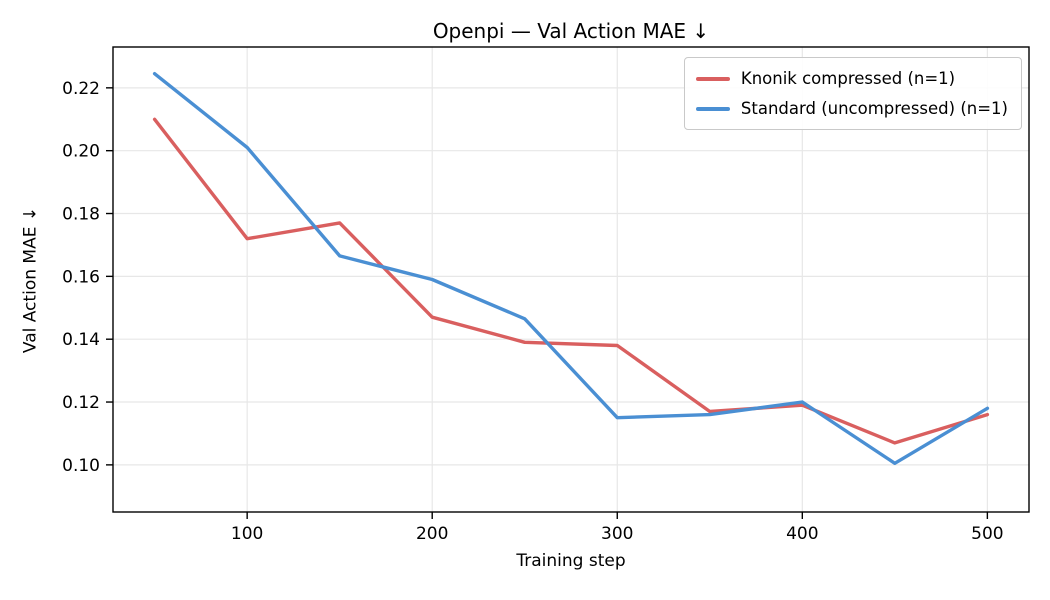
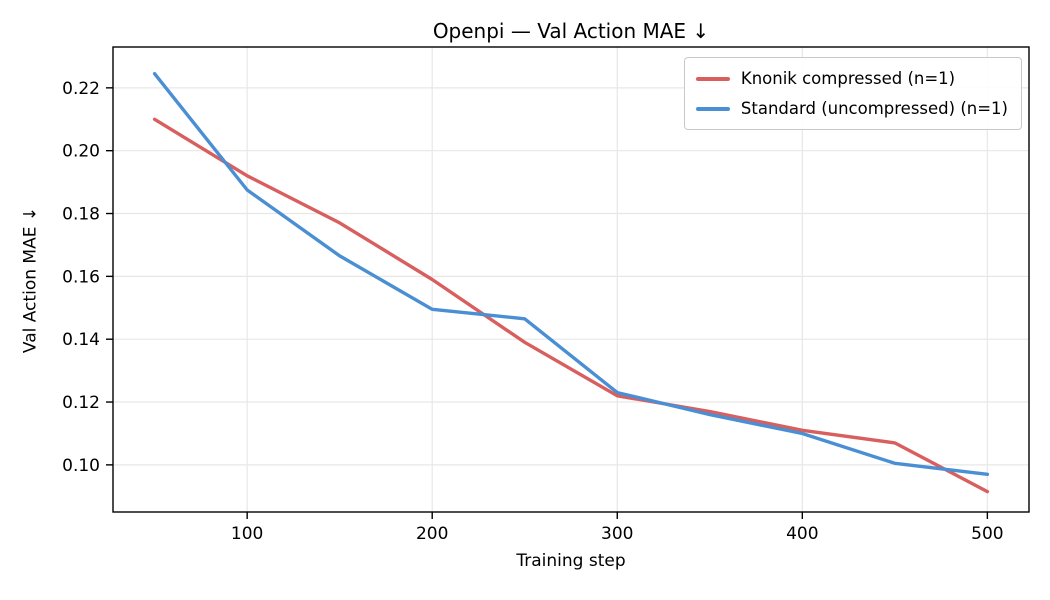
Knonik compressed (n=1)/100: 0.172 -> 0.192
Standard (uncompressed) (n=1)/100: 0.201 -> 0.188
Knonik compressed (n=1)/200: 0.147 -> 0.159
Standard (uncompressed) (n=1)/200: 0.159 -> 0.149
Knonik compressed (n=1)/300: 0.138 -> 0.122
Standard (uncompressed) (n=1)/300: 0.115 -> 0.123
Knonik compressed (n=1)/400: 0.119 -> 0.111
Standard (uncompressed) (n=1)/400: 0.120 -> 0.110
Knonik compressed (n=1)/500: 0.116 -> 0.091
Standard (uncompressed) (n=1)/500: 0.118 -> 0.097
